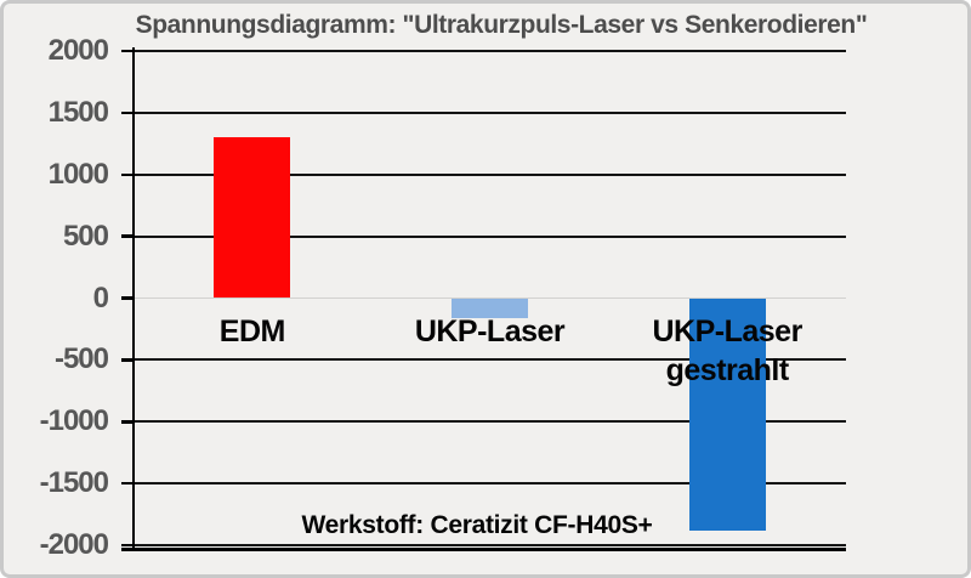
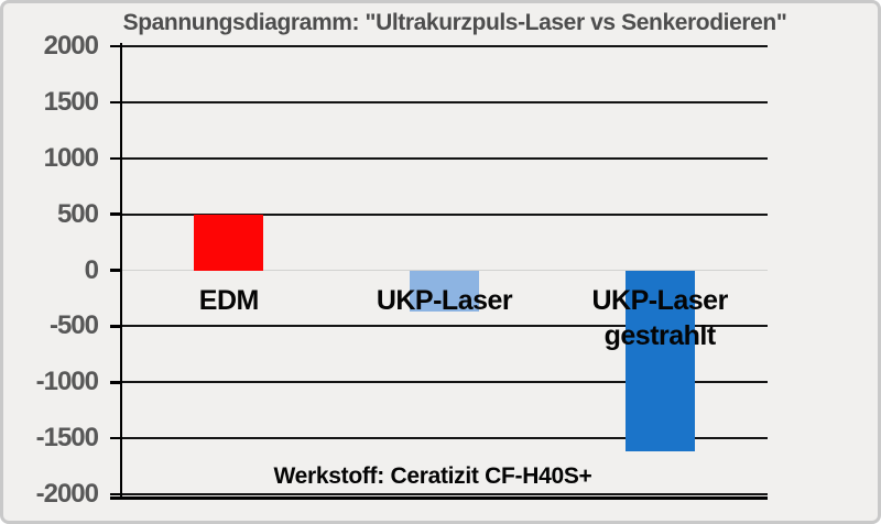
EDM: 1300 -> 500
UKP-Laser: -160 -> -370
UKP-Laser gestrahlt: -1880 -> -1620
